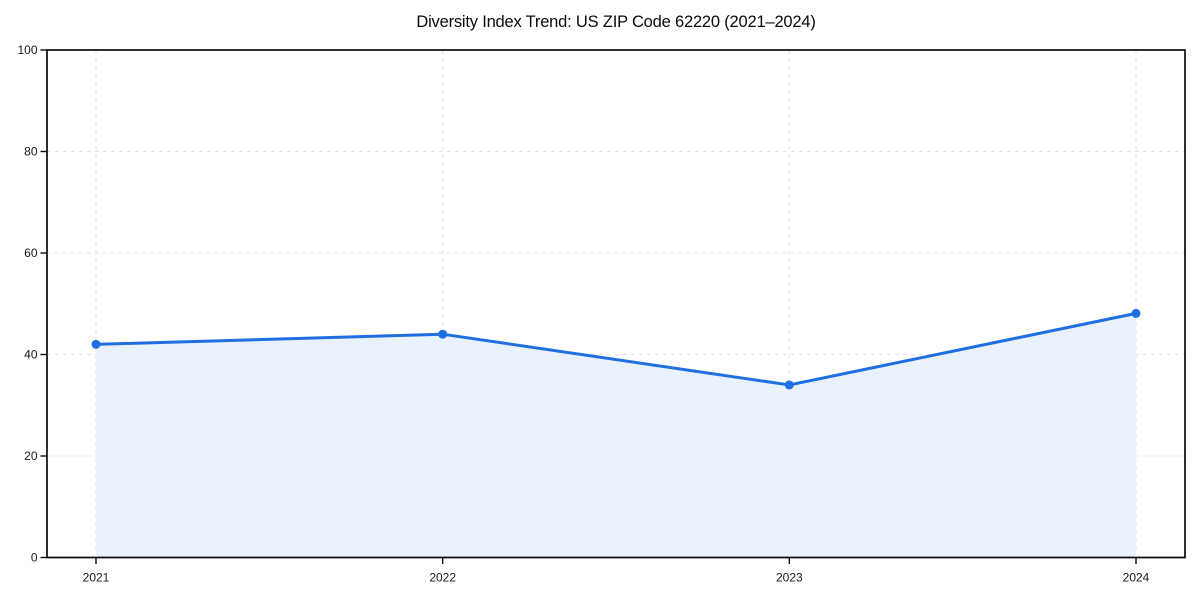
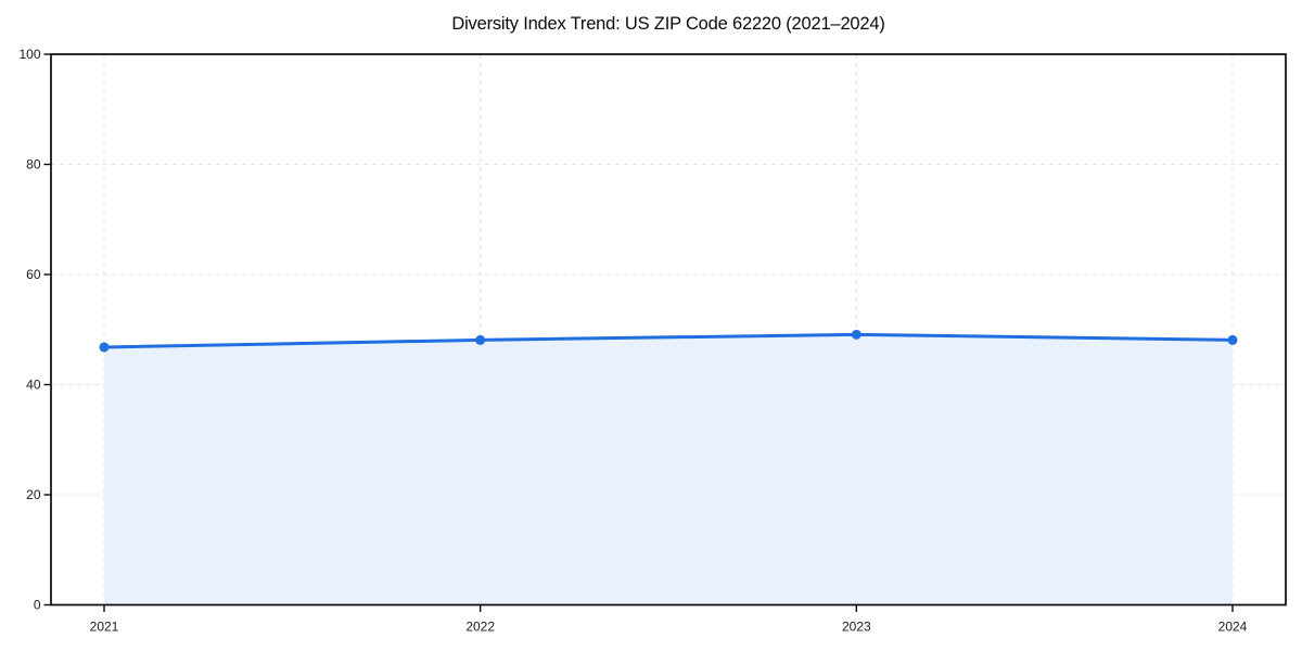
2021: 42 -> 47
2022: 44 -> 48
2023: 34 -> 49
